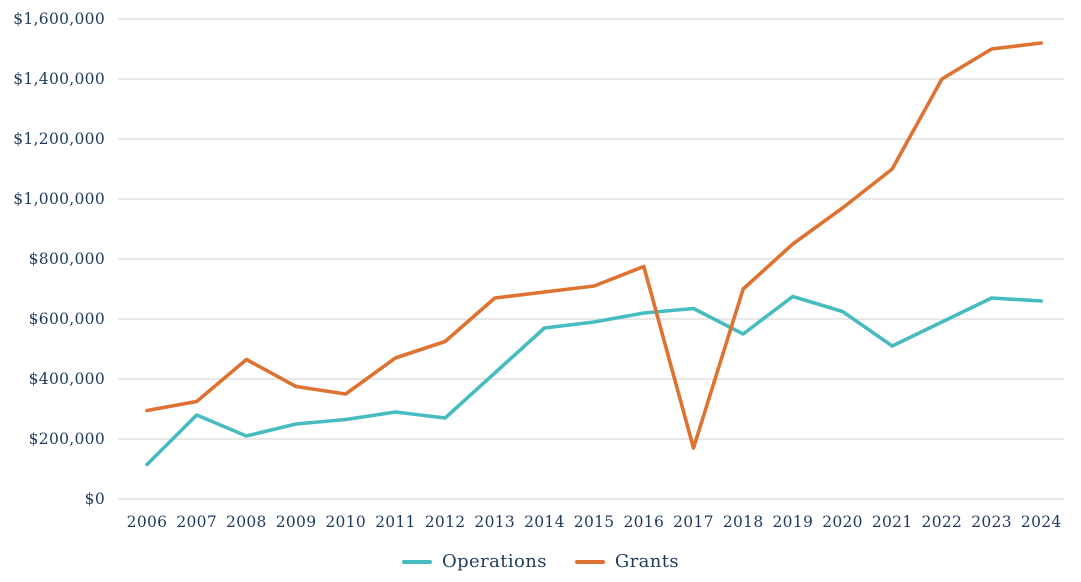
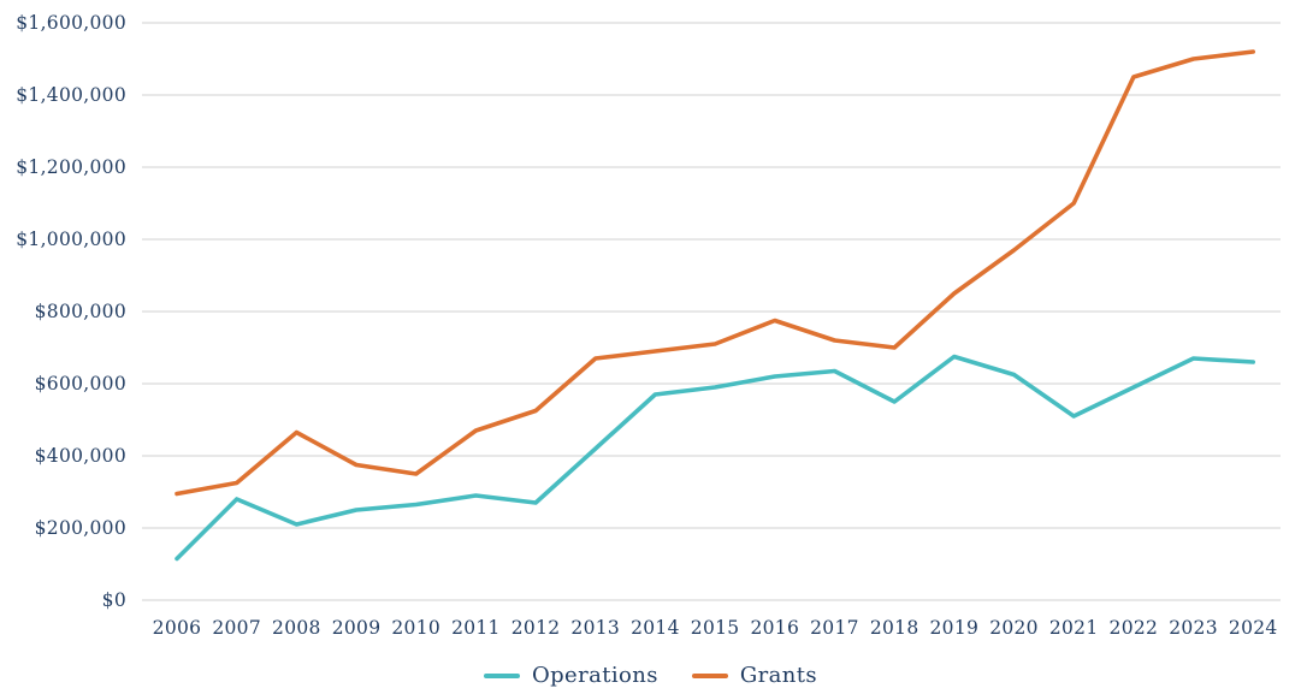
Grants/2017: $170000 -> $720000
Grants/2022: $1400000 -> $1450000
